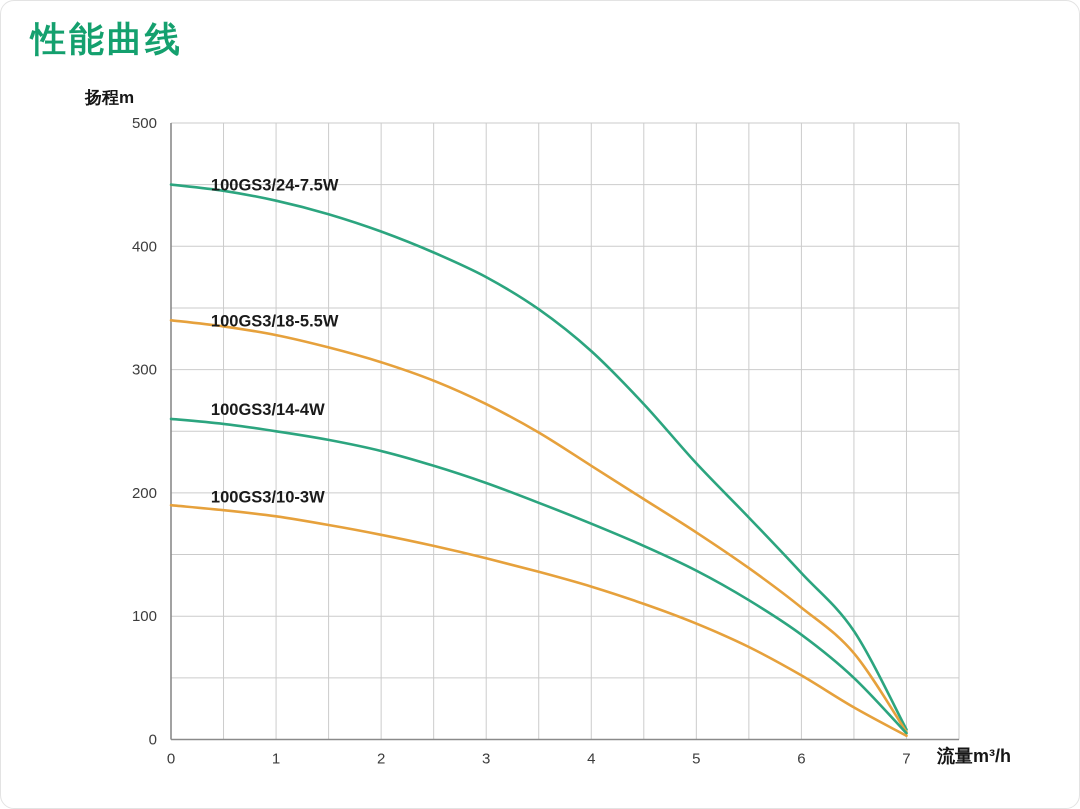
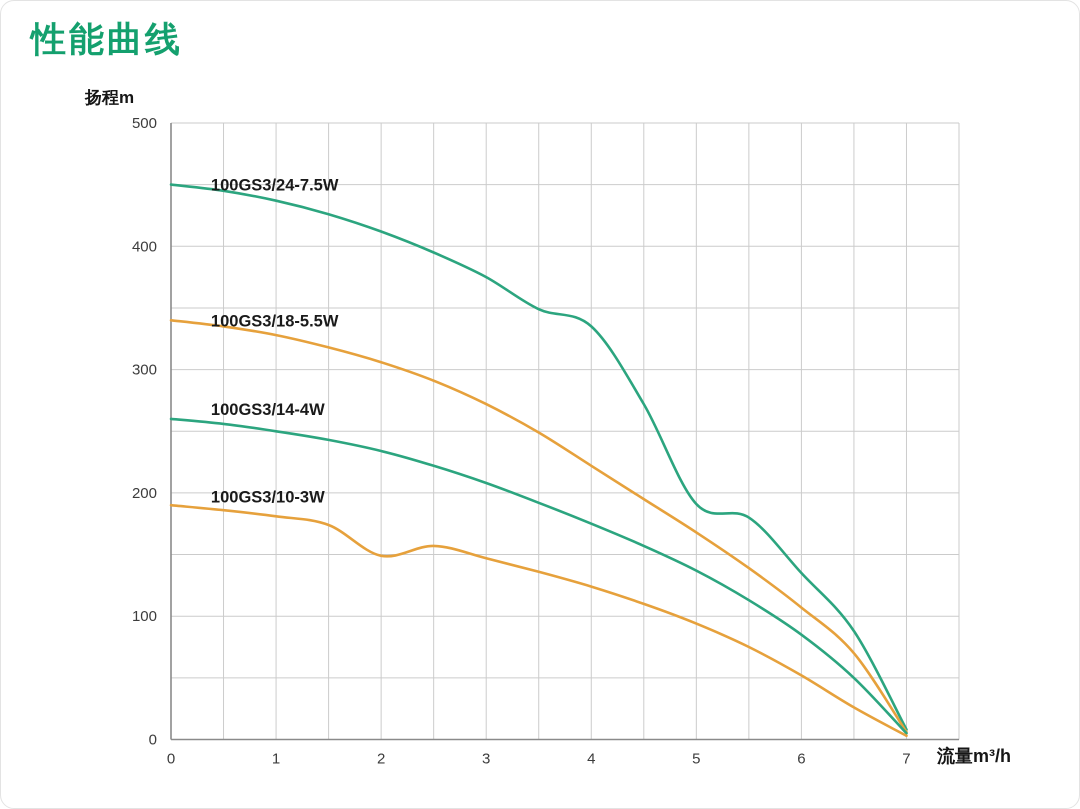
100GS3/10-3W/2: 166 -> 149
100GS3/24-7.5W/4: 315 -> 335
100GS3/24-7.5W/5: 224 -> 191
